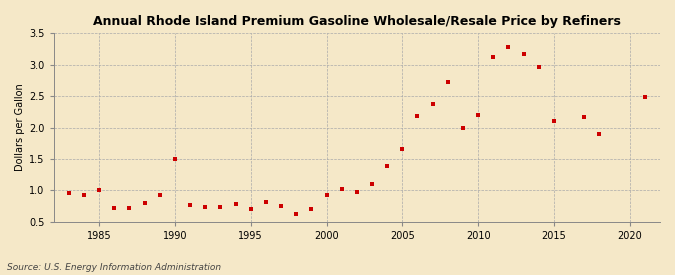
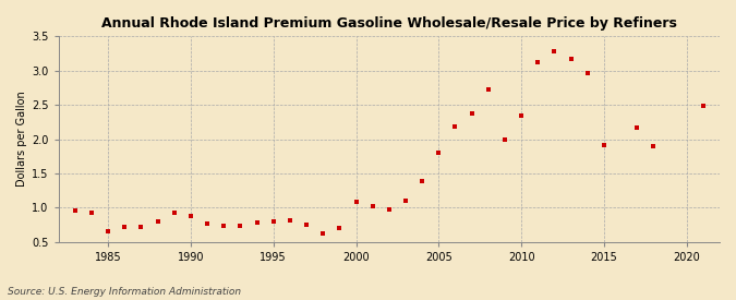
1985: 1.00 -> 0.65
1990: 1.50 -> 0.87
1995: 0.70 -> 0.80
2000: 0.92 -> 1.08
2005: 1.66 -> 1.80
2010: 2.20 -> 2.34
2015: 2.10 -> 1.91
